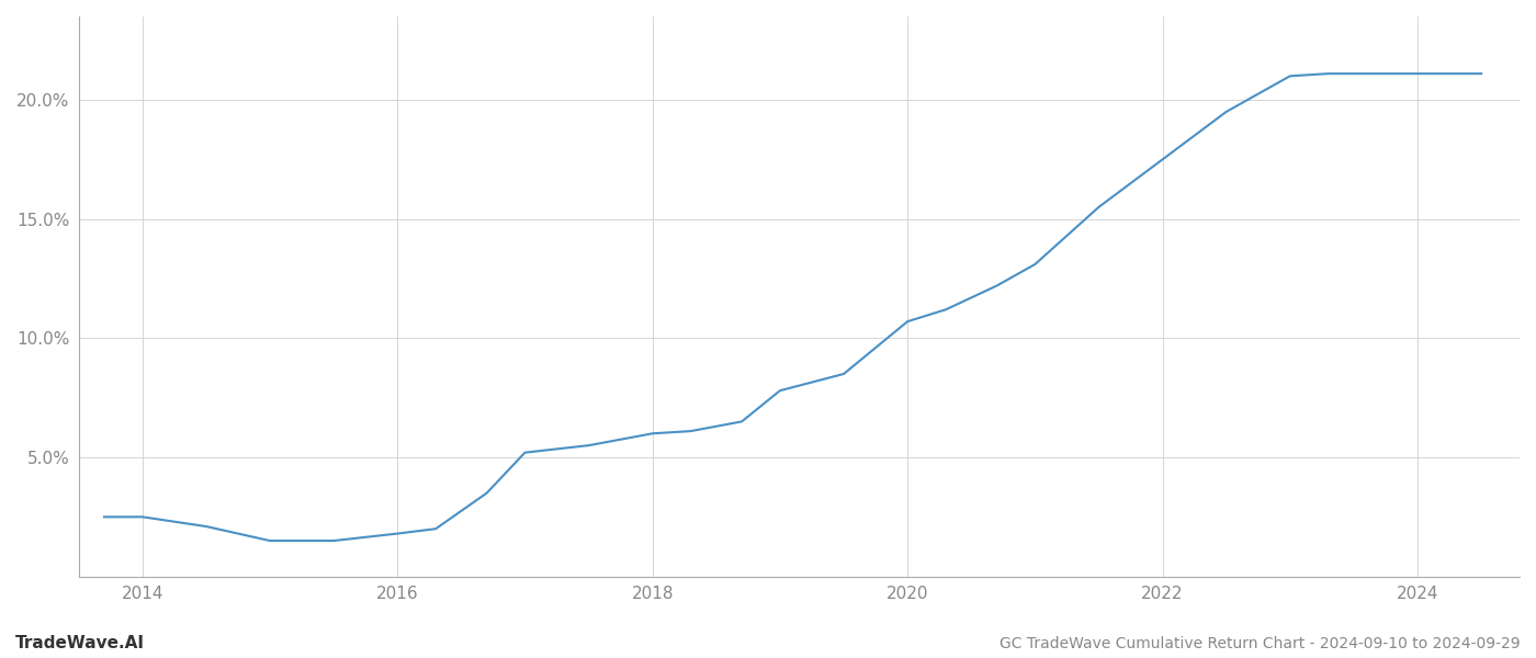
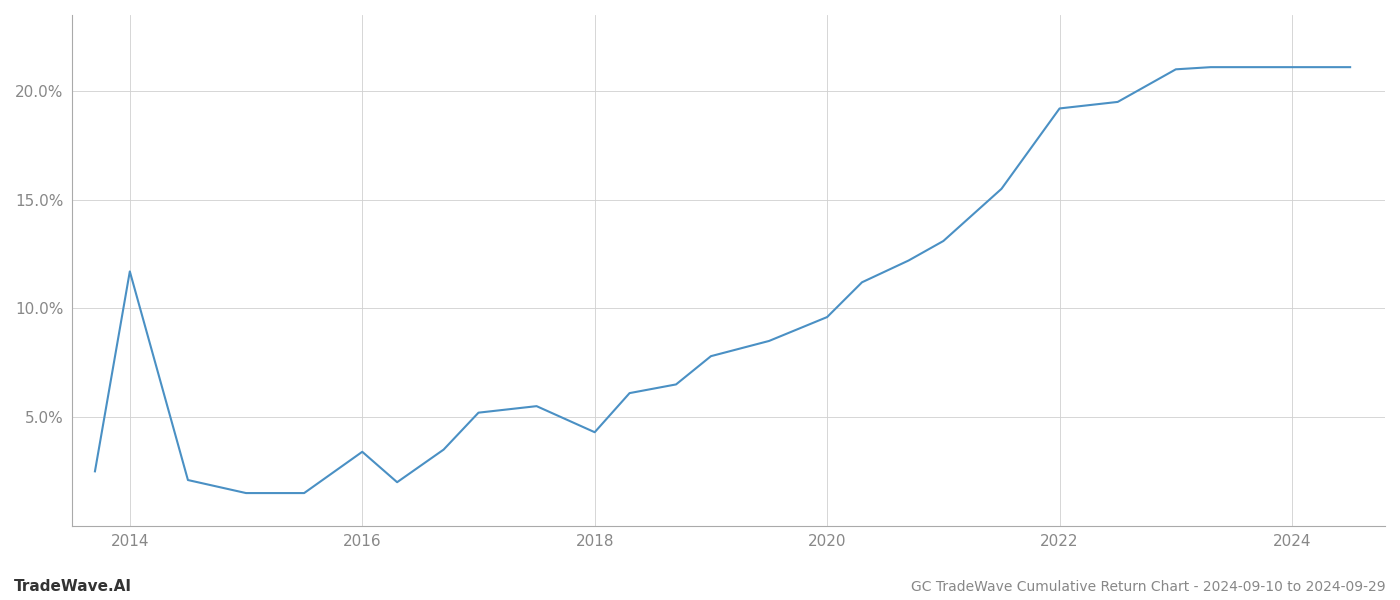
2014: 2.5% -> 11.7%
2016: 1.8% -> 3.4%
2018: 6.0% -> 4.3%
2020: 10.7% -> 9.6%
2022: 17.5% -> 19.2%
